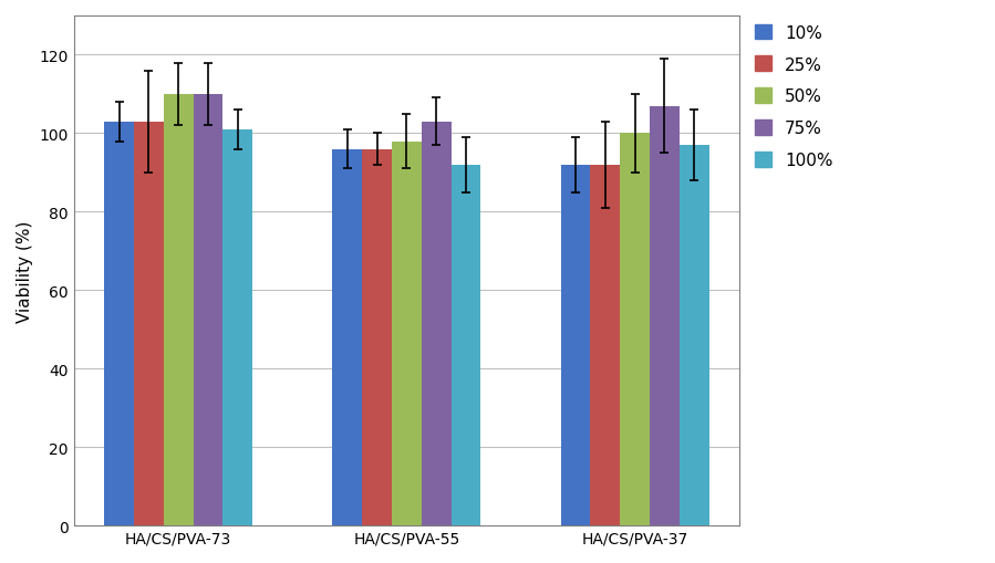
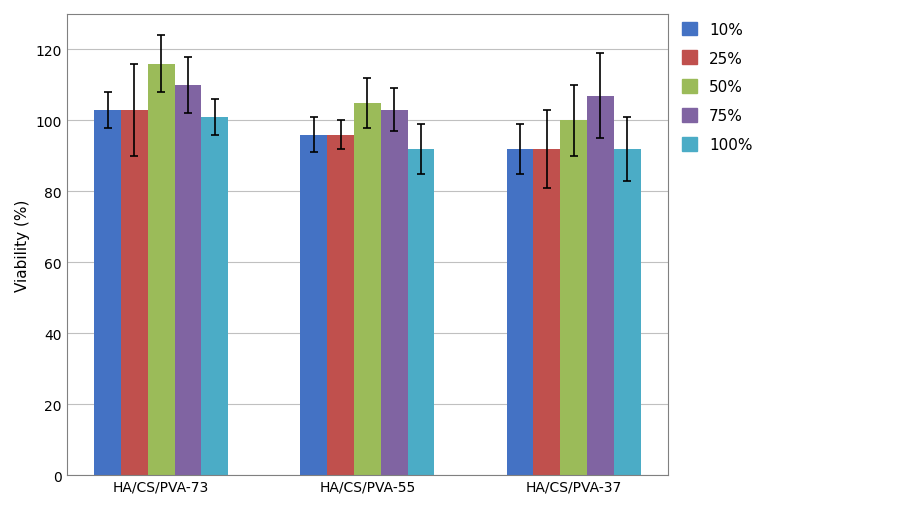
50%/HA/CS/PVA-73: 110 -> 116
50%/HA/CS/PVA-55: 98 -> 105
100%/HA/CS/PVA-37: 97 -> 92
